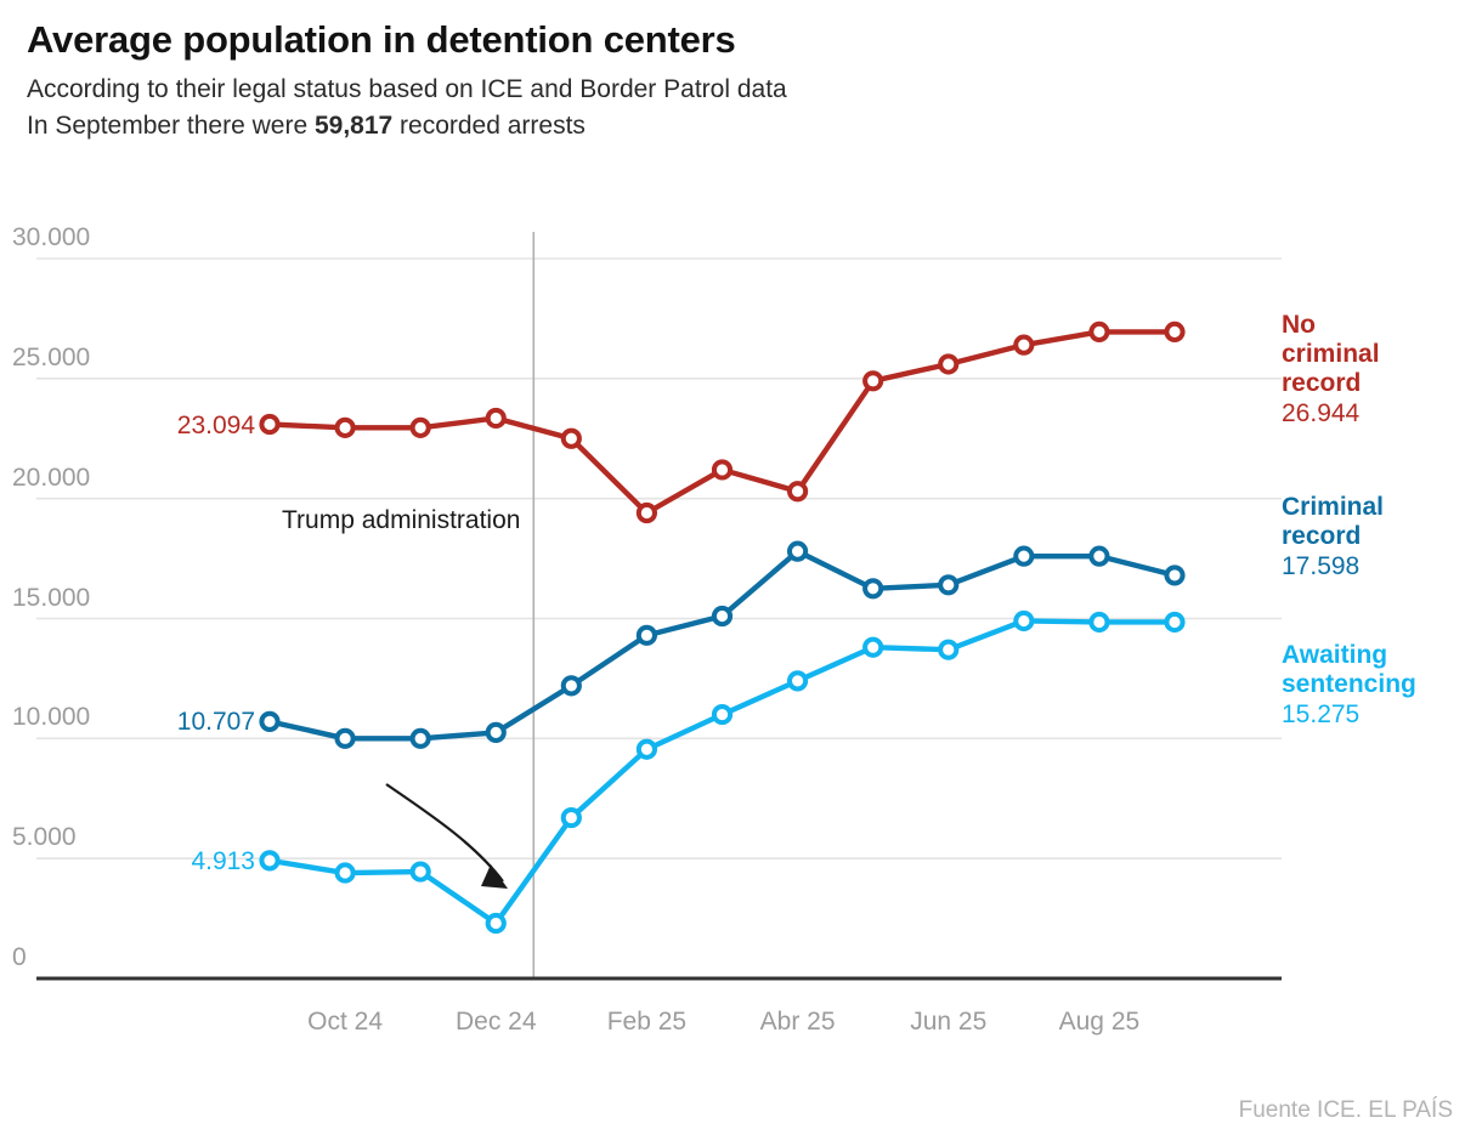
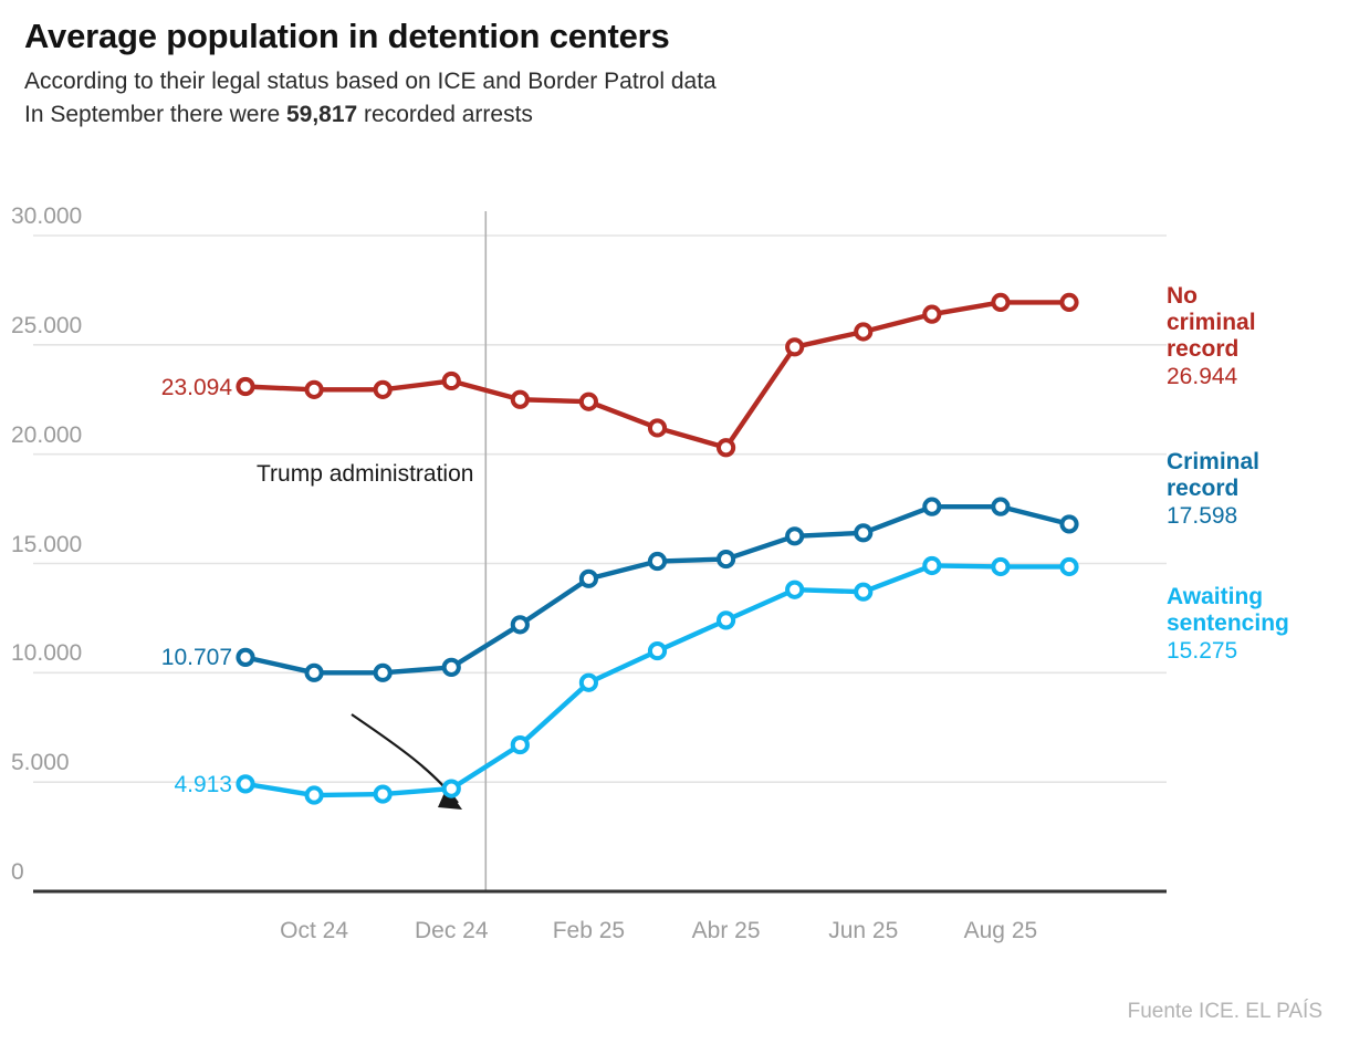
Awaiting sentencing/Dec 24: 2300 -> 4700
No criminal record/Feb 25: 19400 -> 22400
Criminal record/Abr 25: 17800 -> 15200
